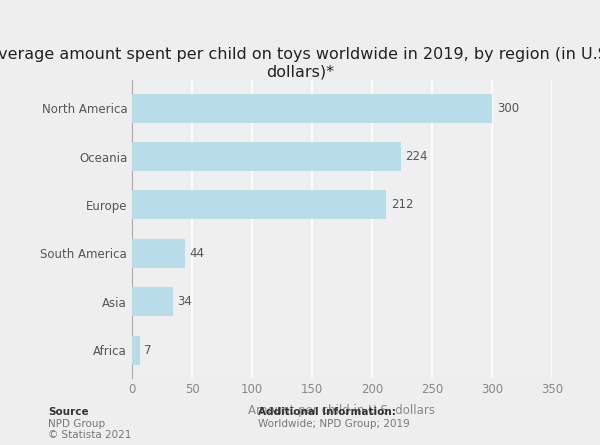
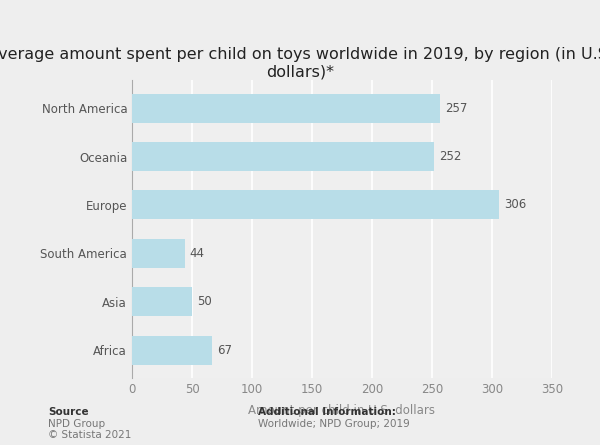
North America: 300 -> 257
Oceania: 224 -> 252
Europe: 212 -> 306
Asia: 34 -> 50
Africa: 7 -> 67
